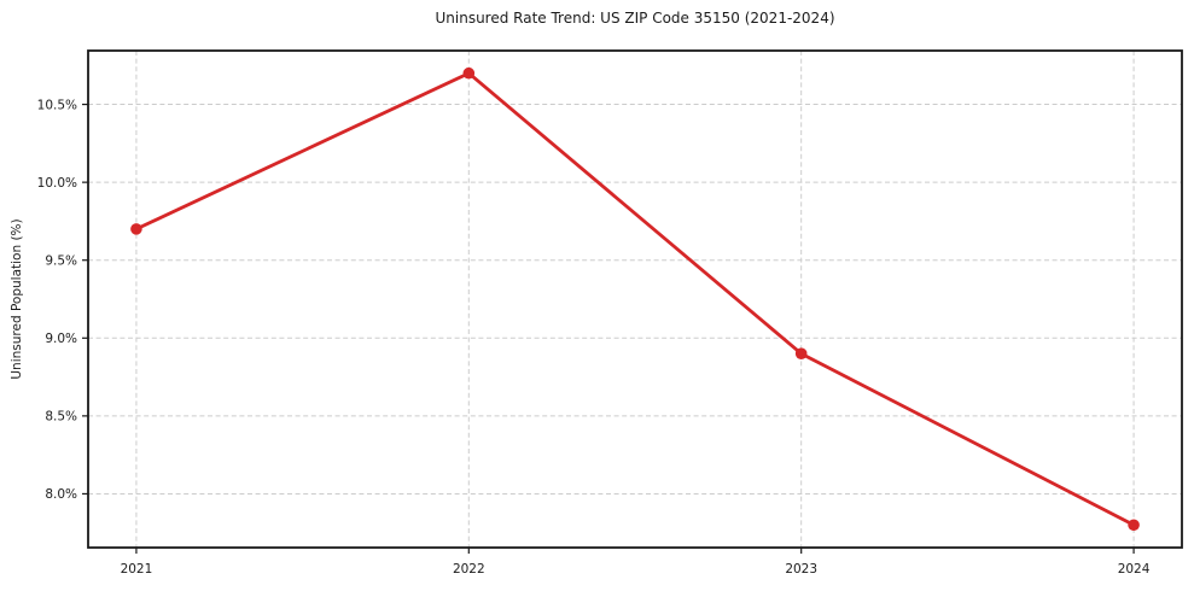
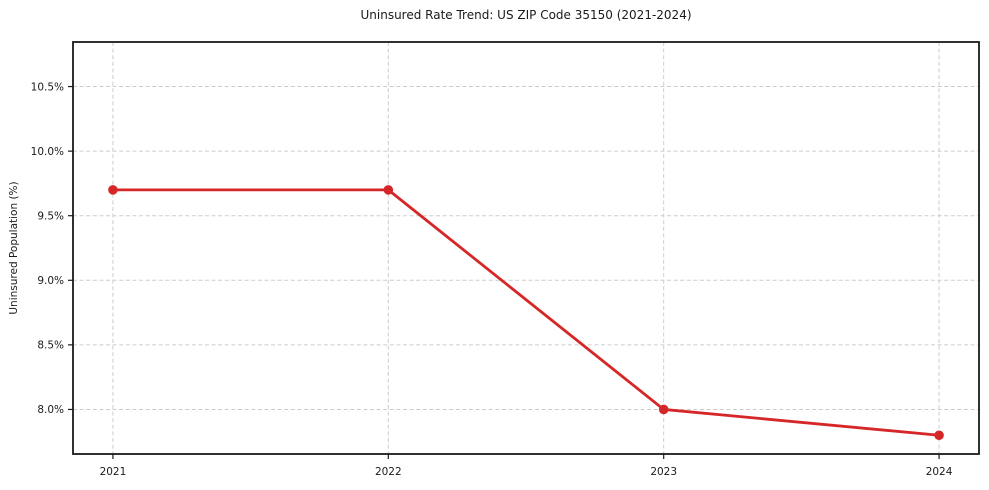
2022: 10.7% -> 9.7%
2023: 8.9% -> 8.0%
